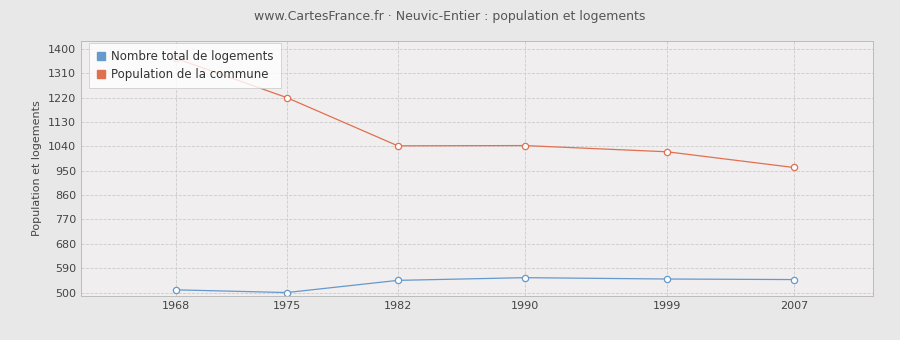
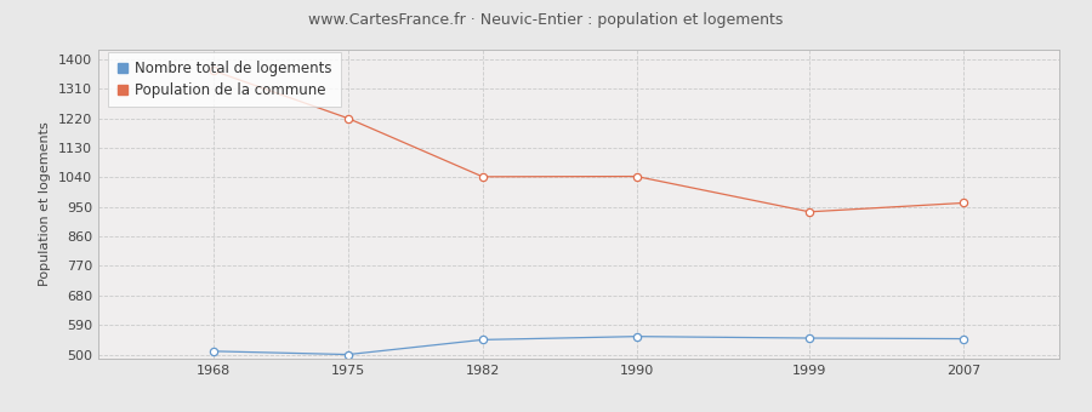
Population de la commune/1999: 1020 -> 935
